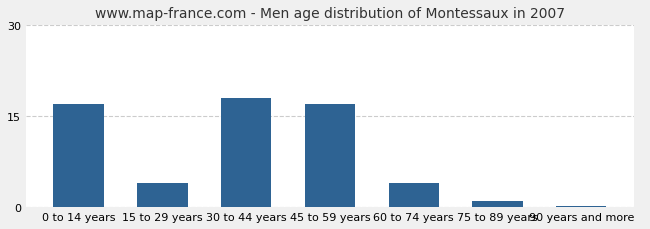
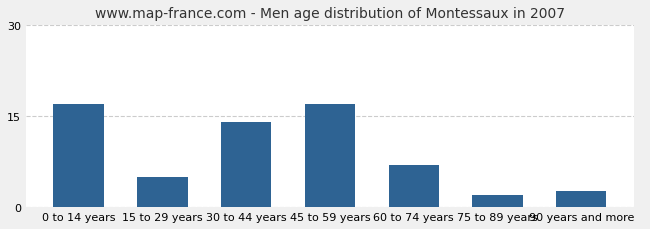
15 to 29 years: 4.0 -> 5.0
30 to 44 years: 18.0 -> 14.0
60 to 74 years: 4.0 -> 7.0
75 to 89 years: 1.0 -> 2.0
90 years and more: 0.2 -> 2.6
